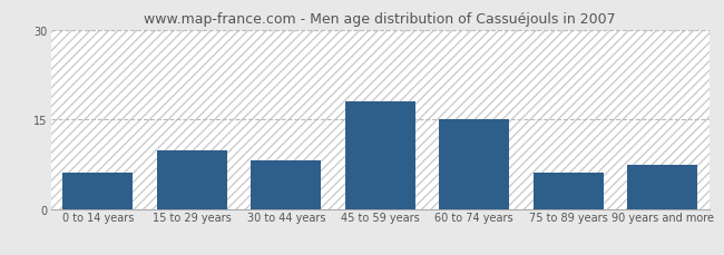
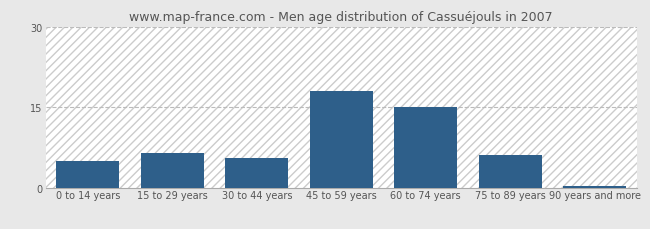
0 to 14 years: 6.0 -> 5.0
15 to 29 years: 9.8 -> 6.5
30 to 44 years: 8.2 -> 5.5
90 years and more: 7.4 -> 0.3
